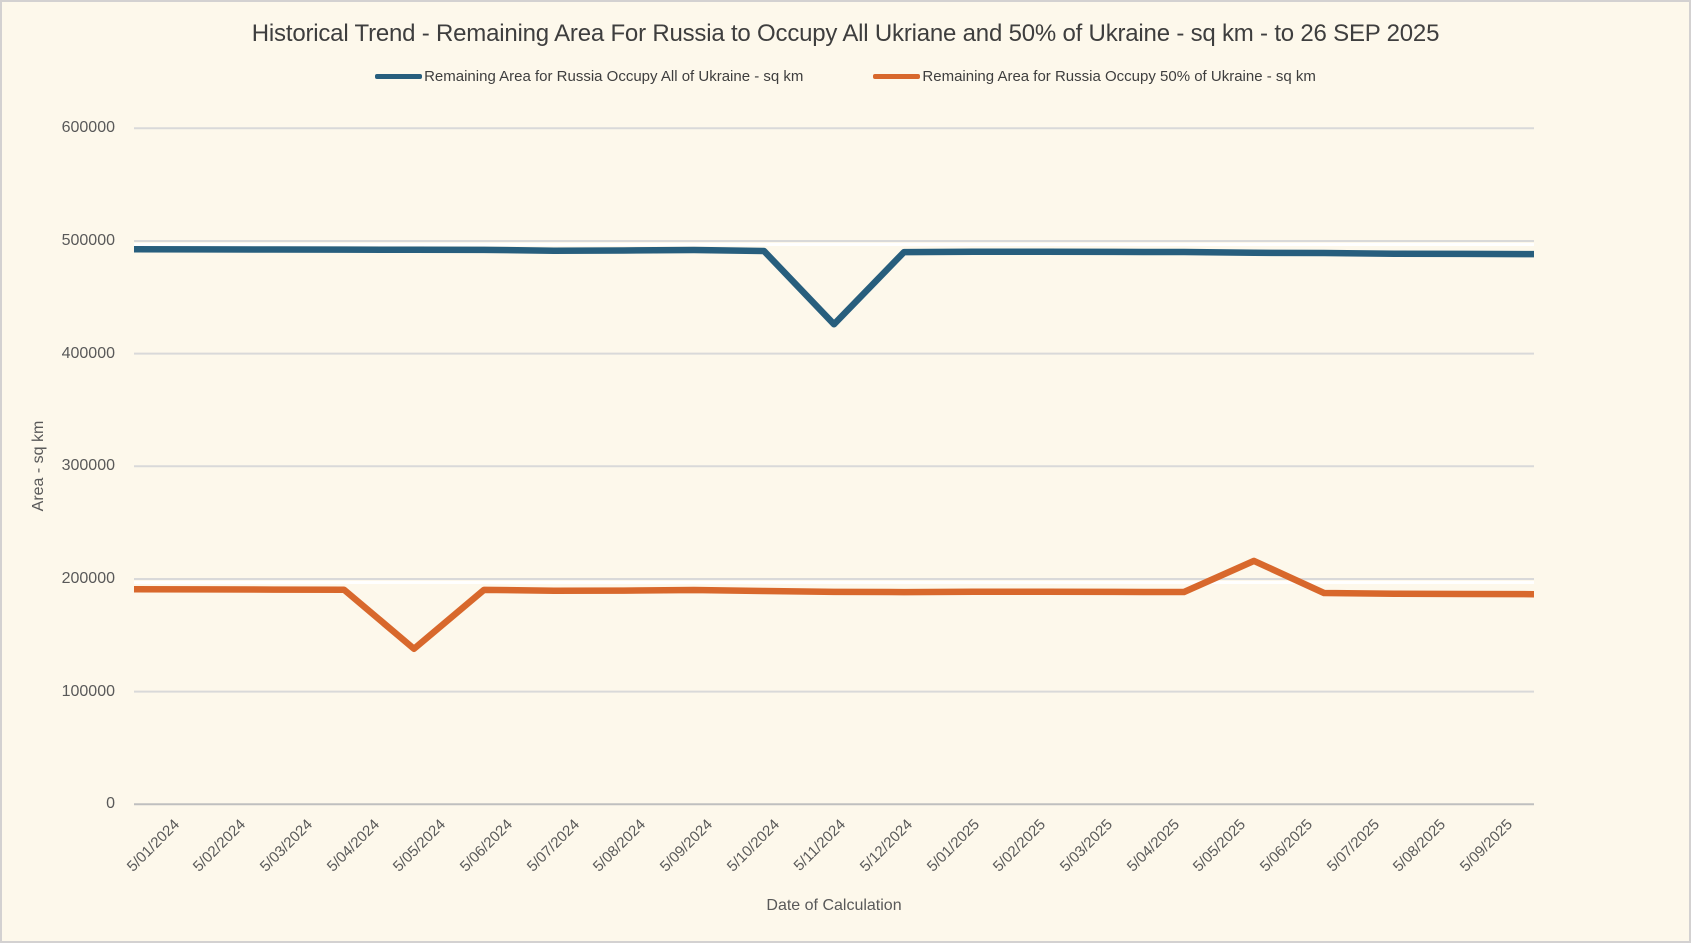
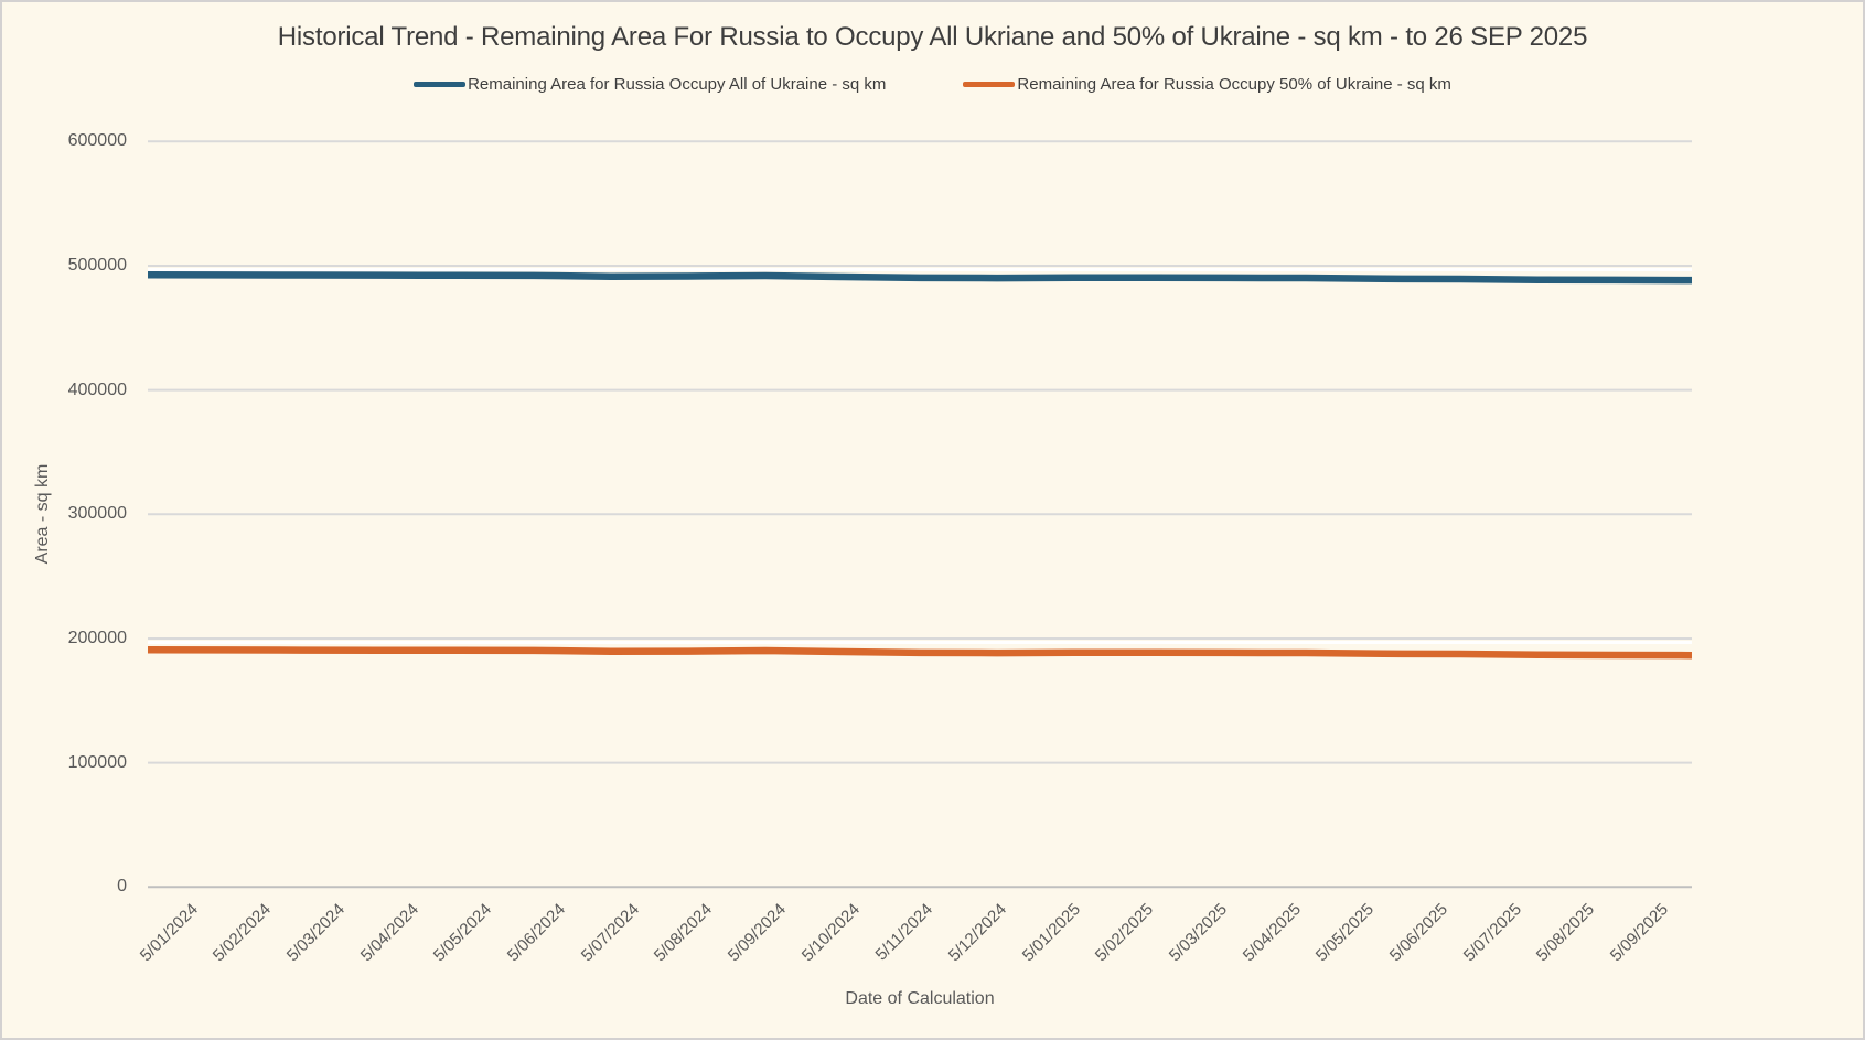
Remaining Area for Russia Occupy 50% of Ukraine - sq km/5/05/2024: 138000 -> 190000
Remaining Area for Russia Occupy All of Ukraine - sq km/5/11/2024: 426000 -> 490000
Remaining Area for Russia Occupy 50% of Ukraine - sq km/5/05/2025: 216000 -> 188000
